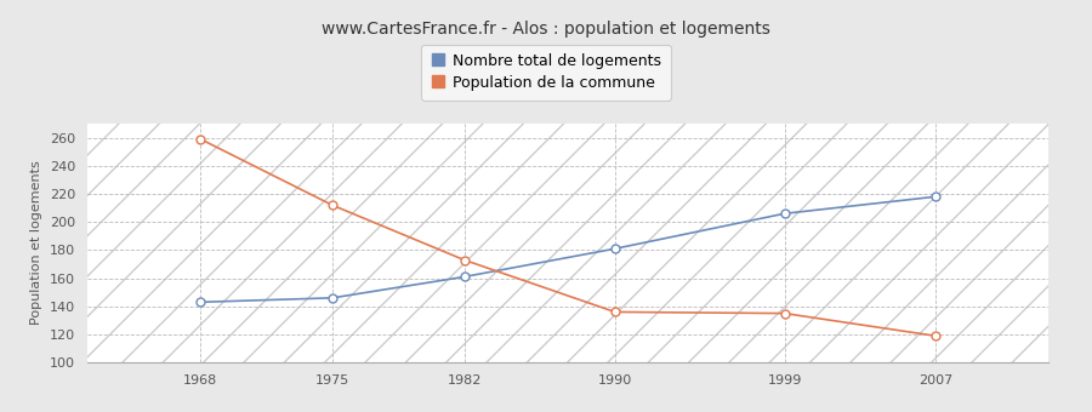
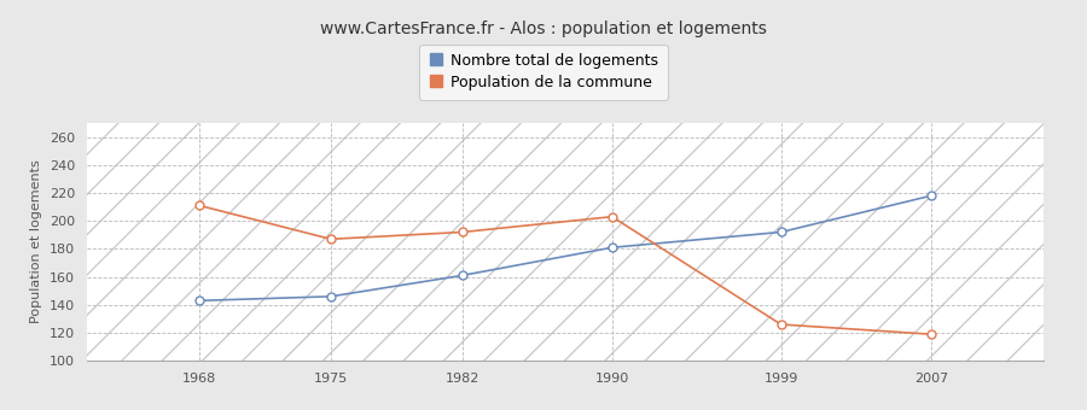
Population de la commune/1968: 259 -> 211
Population de la commune/1975: 212 -> 187
Population de la commune/1982: 173 -> 192
Population de la commune/1990: 136 -> 203
Nombre total de logements/1999: 206 -> 192
Population de la commune/1999: 135 -> 126
